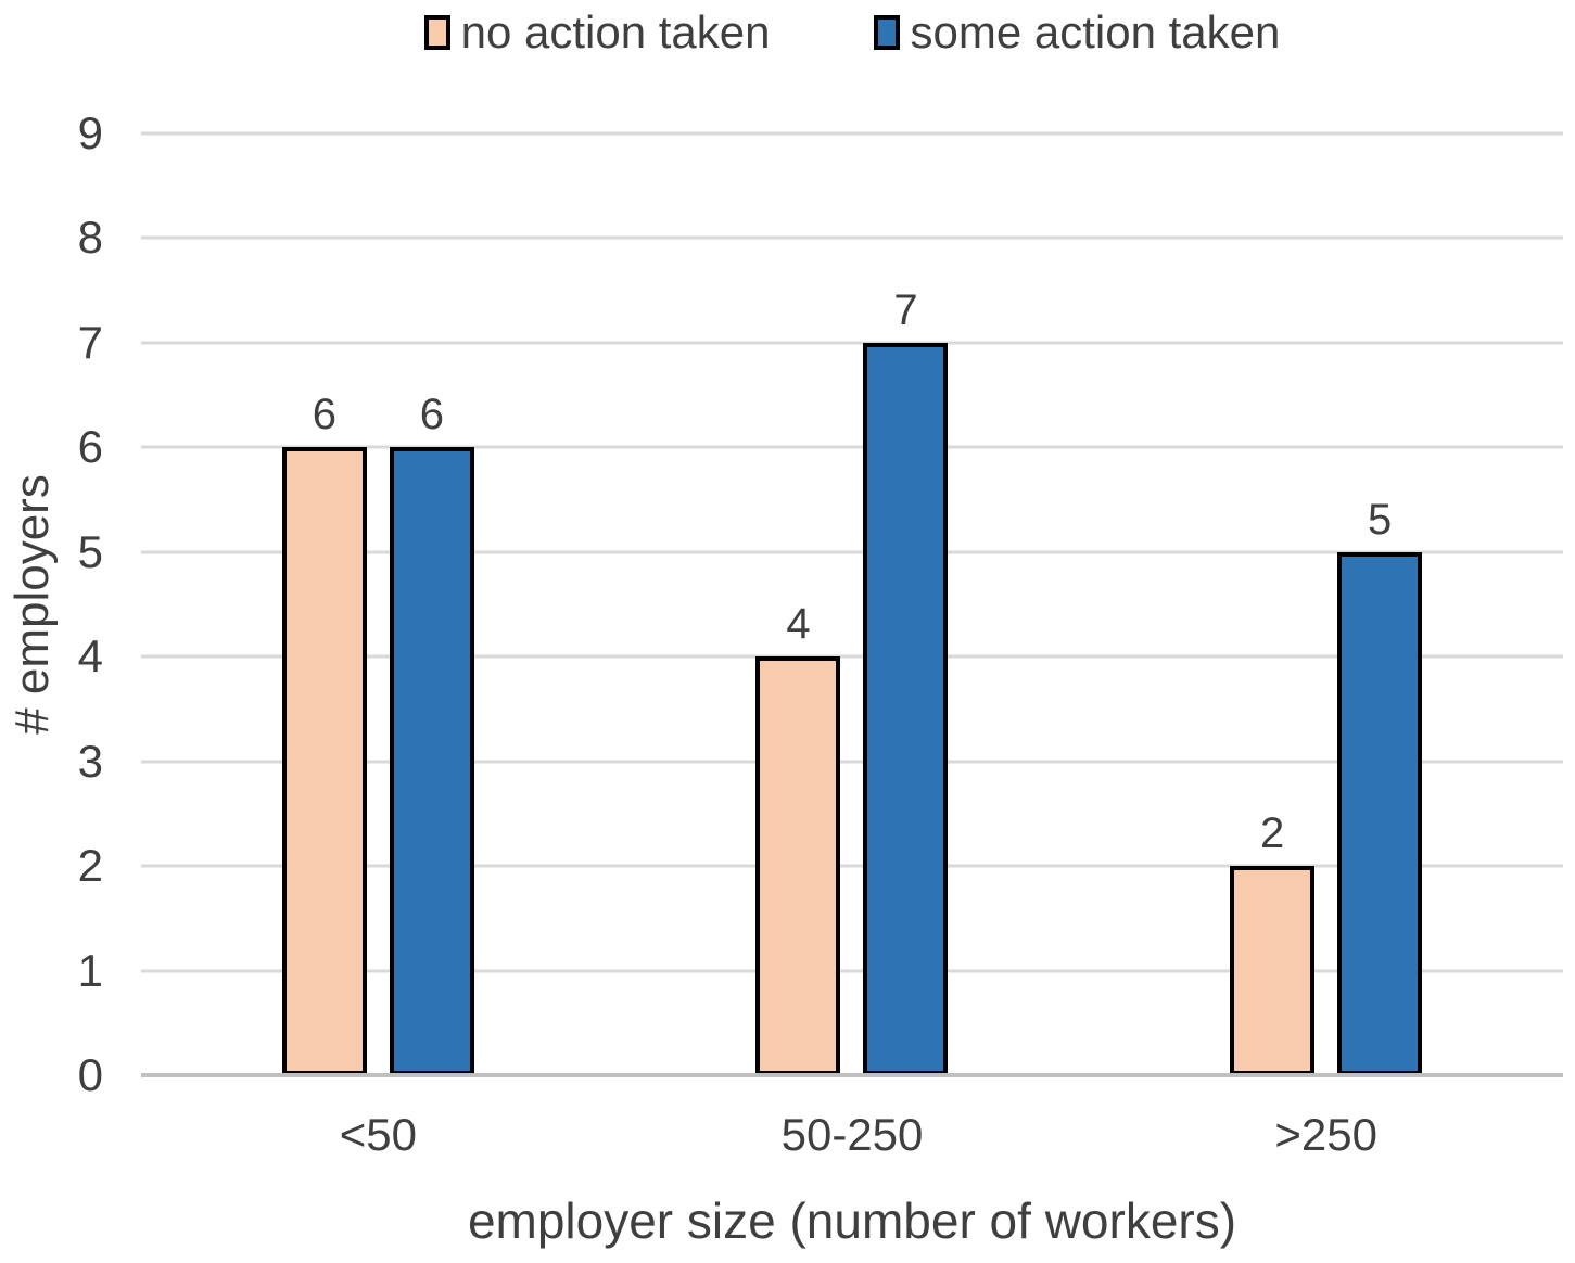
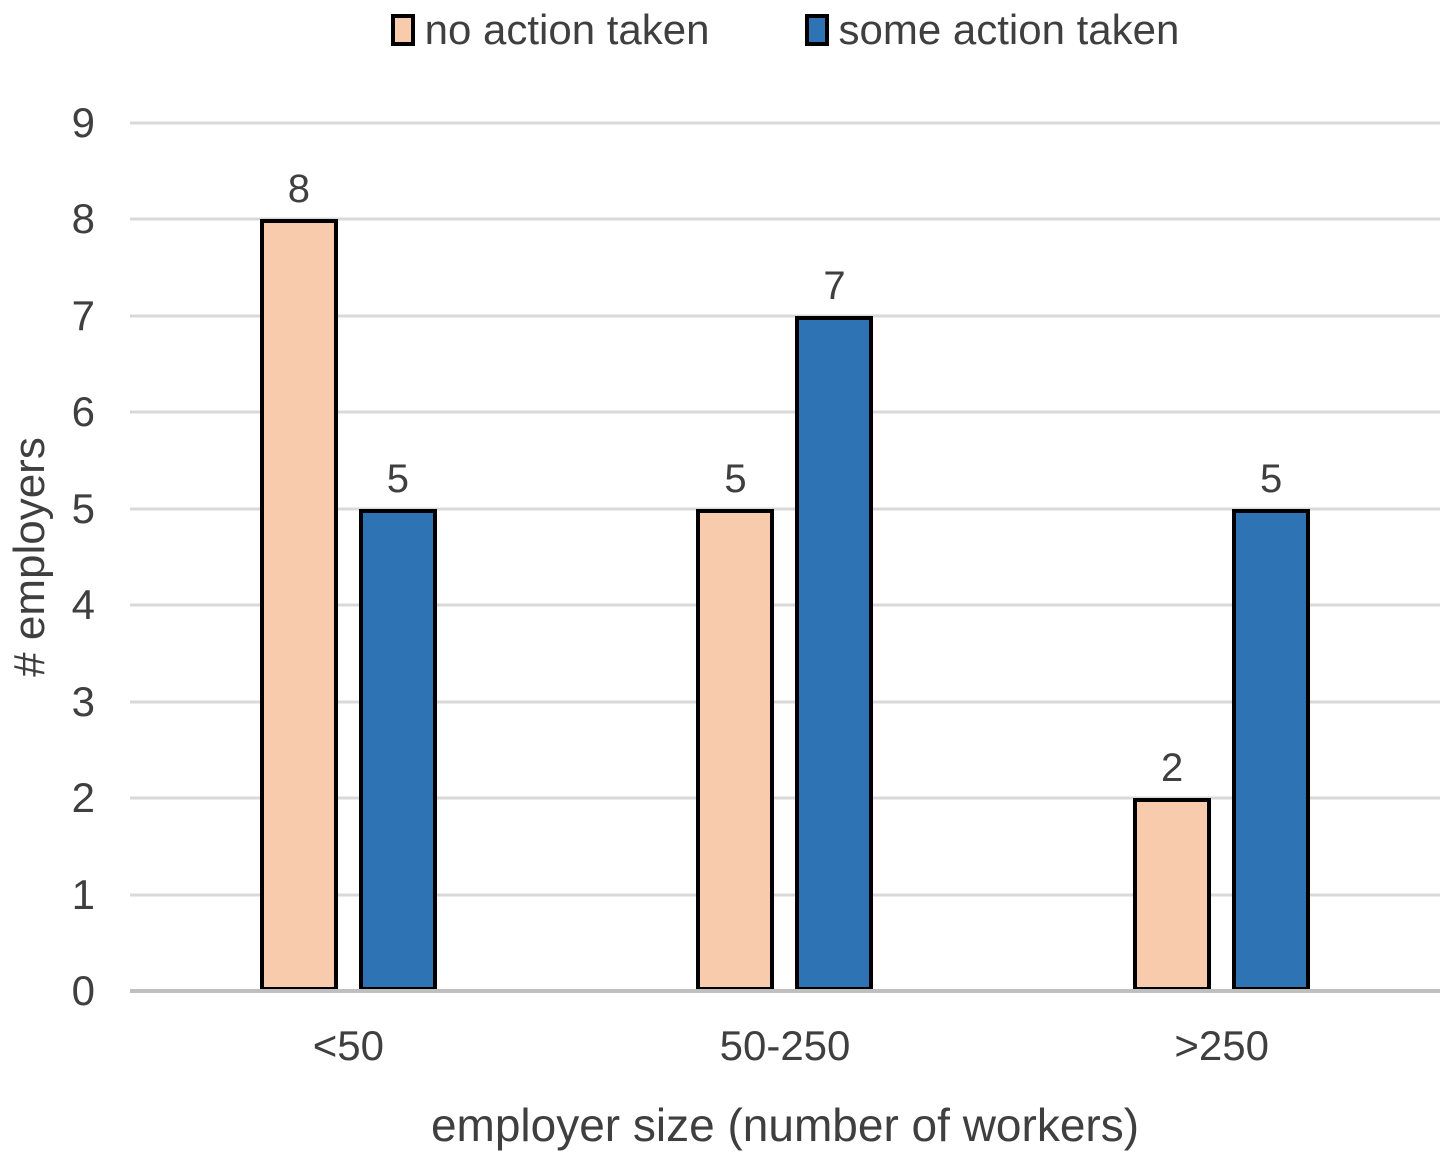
no action taken/<50: 6 -> 8
some action taken/<50: 6 -> 5
no action taken/50-250: 4 -> 5
